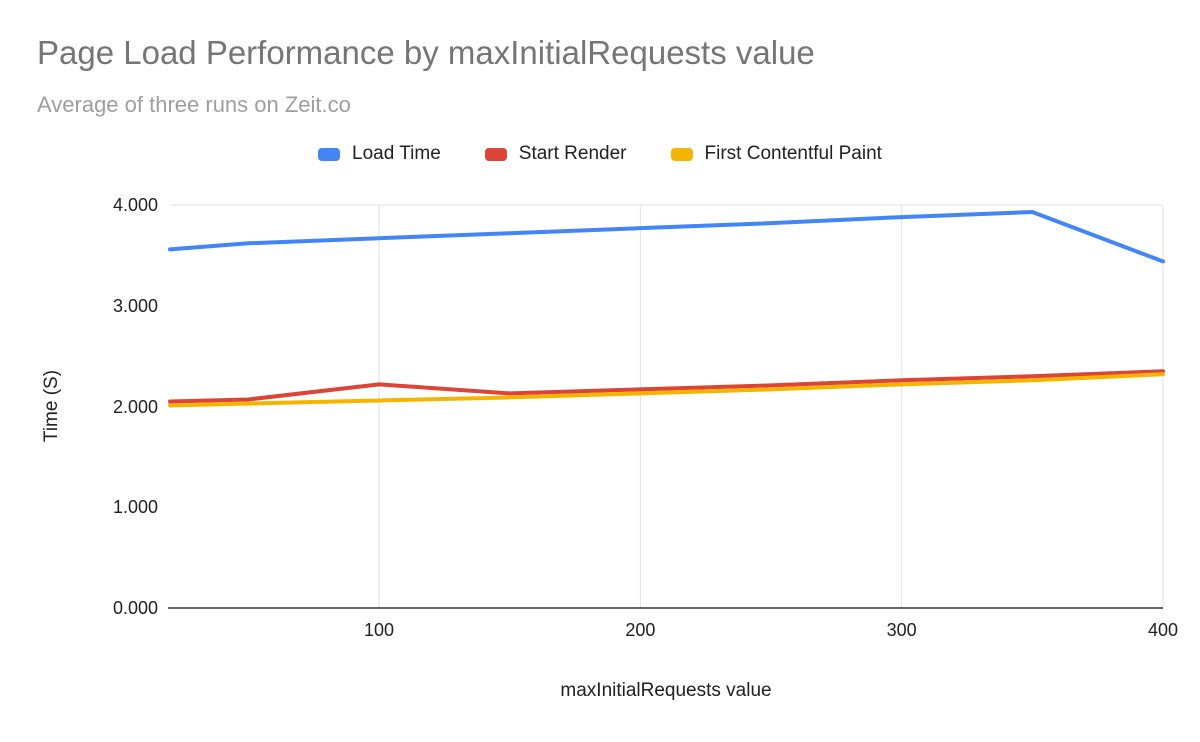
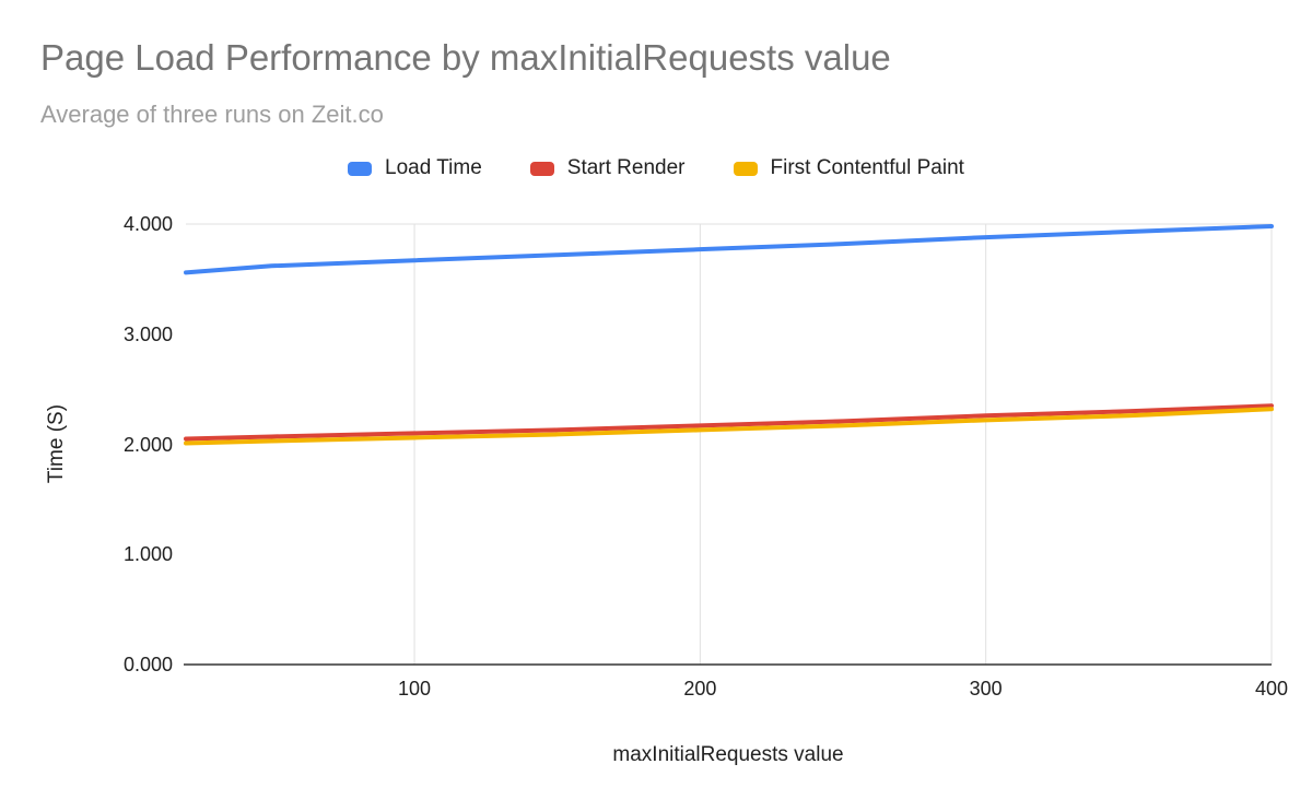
Start Render/100: 2.22 -> 2.10
Load Time/400: 3.44 -> 3.98
